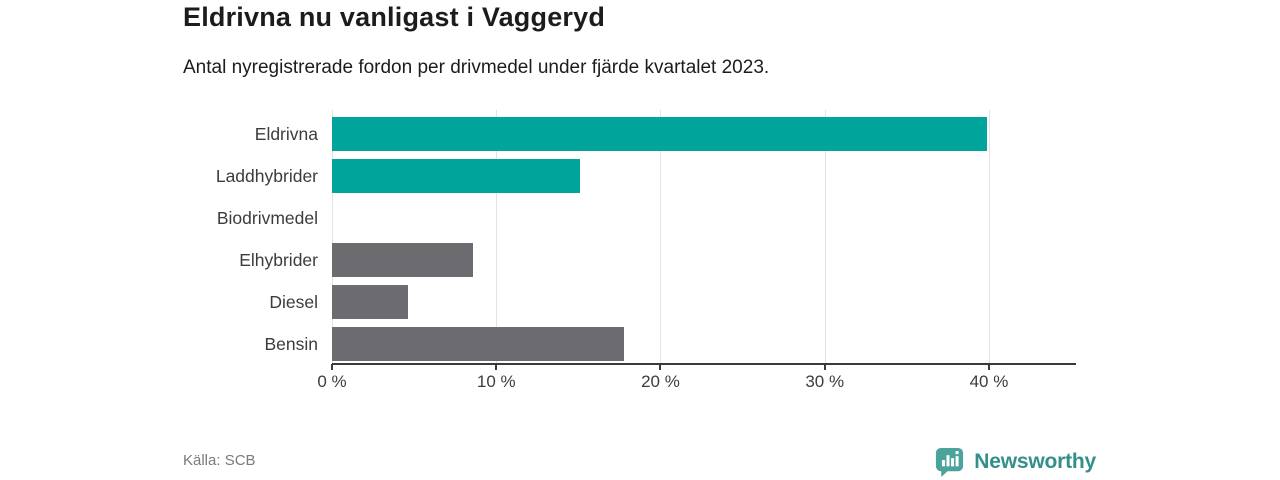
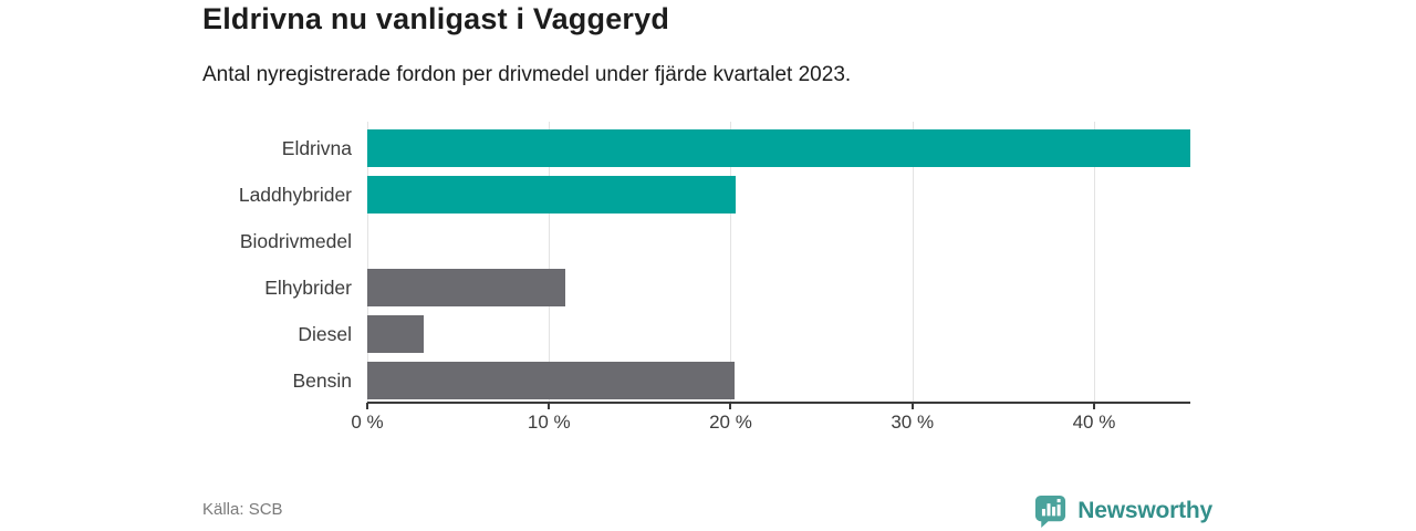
Eldrivna: 39.9% -> 45.3%
Laddhybrider: 15.1% -> 20.3%
Elhybrider: 8.6% -> 10.9%
Diesel: 4.6% -> 3.1%
Bensin: 17.8% -> 20.2%
